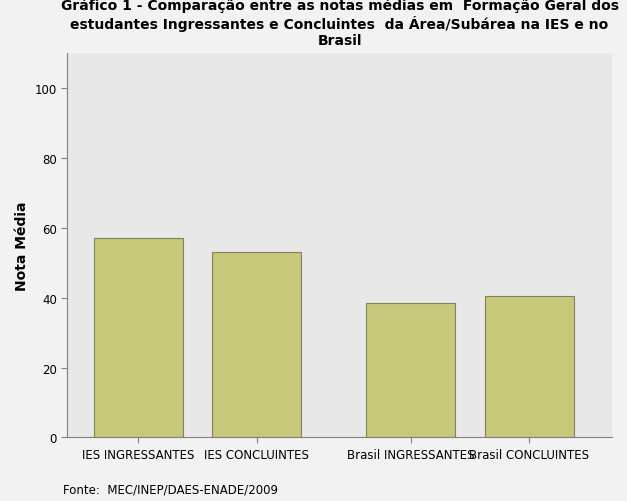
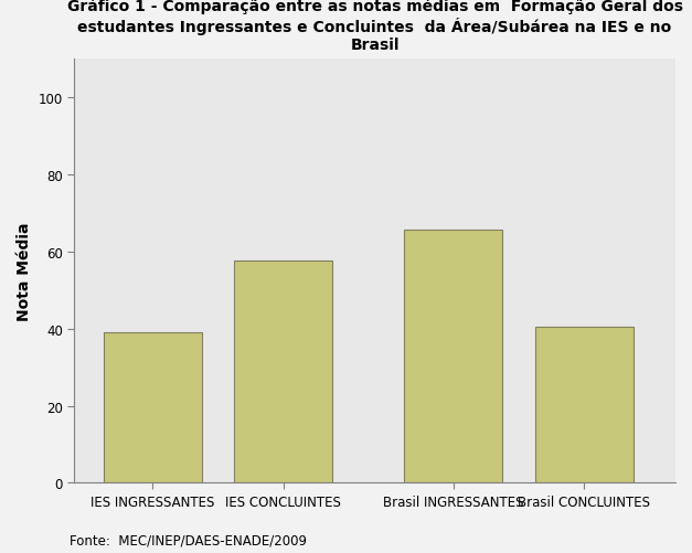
IES INGRESSANTES: 57.0 -> 39.0
IES CONCLUINTES: 53.0 -> 57.5
Brasil INGRESSANTES: 38.5 -> 65.5
